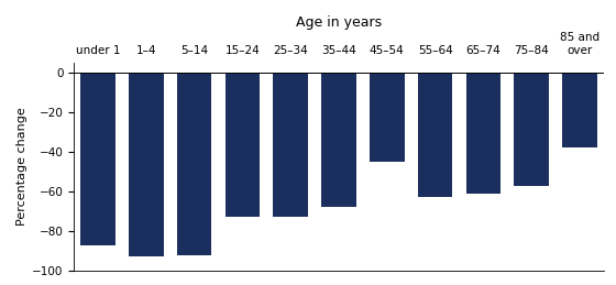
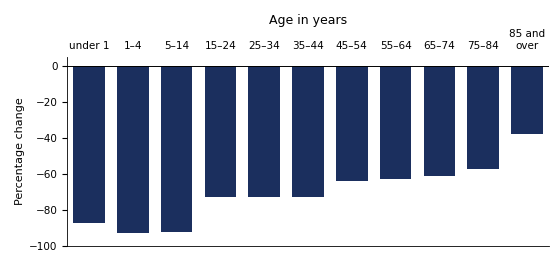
35–44: -68 -> -73
45–54: -45 -> -64
